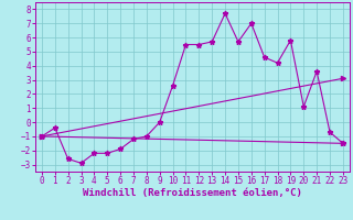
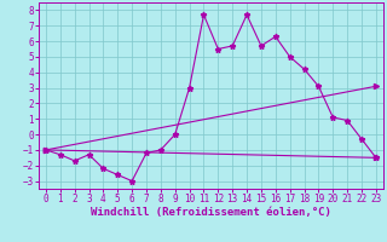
1: -0.4 -> -1.3
2: -2.6 -> -1.7
3: -2.9 -> -1.3
5: -2.2 -> -2.6
6: -1.9 -> -3.0
10: 2.6 -> 3.0
11: 5.5 -> 7.7
16: 7.0 -> 6.3
17: 4.6 -> 5.0
19: 5.8 -> 3.1
21: 3.6 -> 0.9
22: -0.7 -> -0.3
